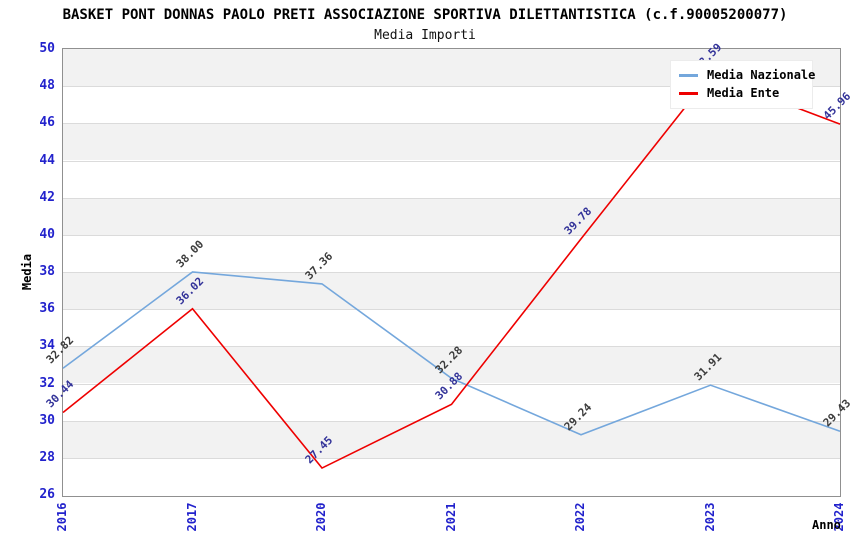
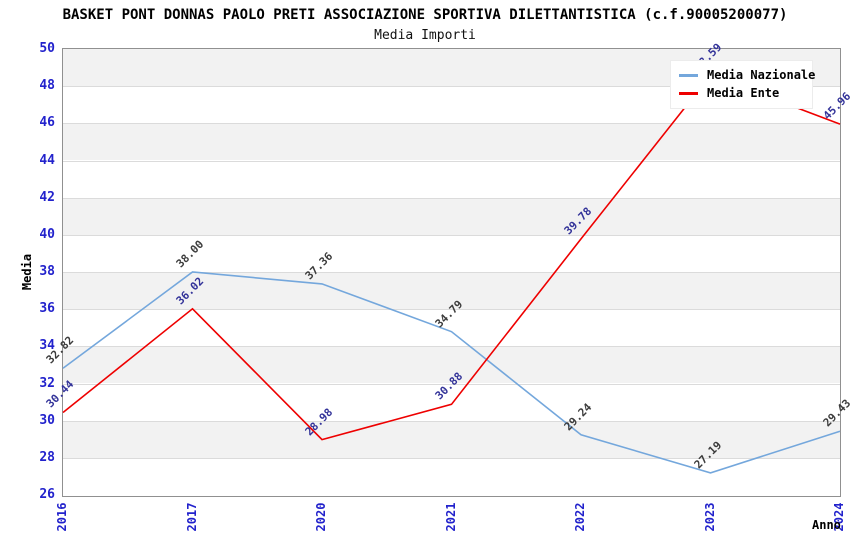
Media Ente/2020: 27.45 -> 28.98
Media Nazionale/2021: 32.28 -> 34.79
Media Nazionale/2023: 31.91 -> 27.19
